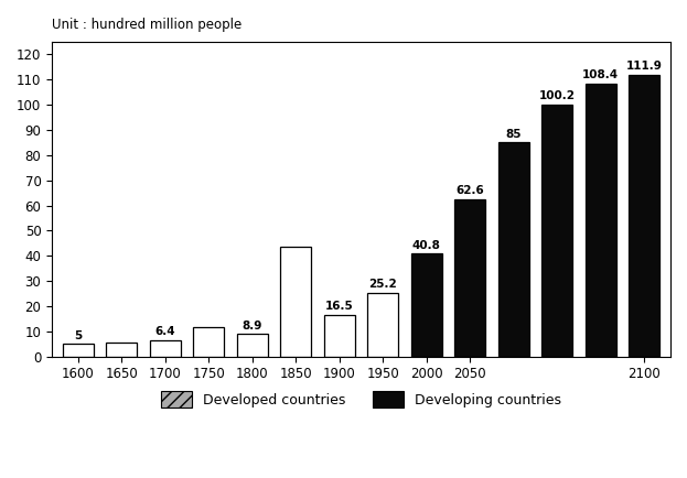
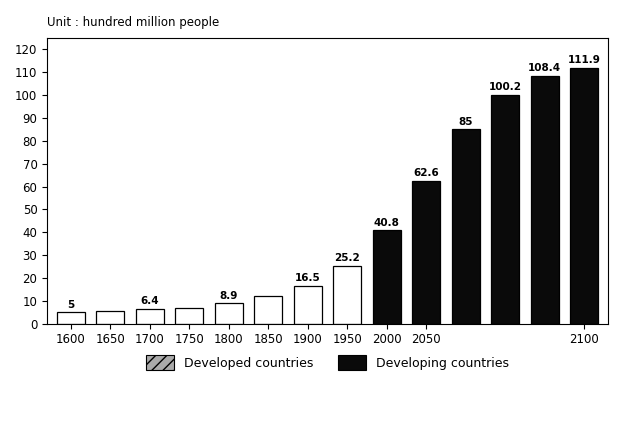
1750: 11.5 -> 7.0
1850: 43.5 -> 12.0
